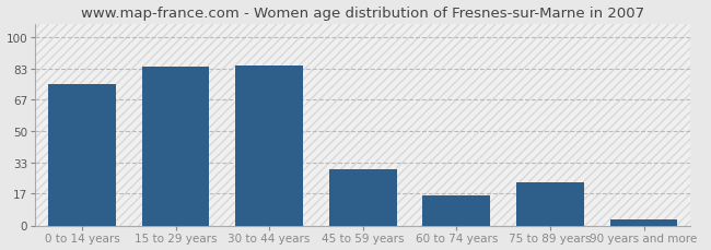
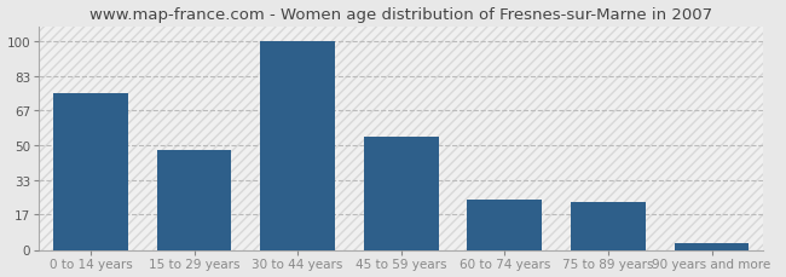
15 to 29 years: 84 -> 48
30 to 44 years: 85 -> 100
45 to 59 years: 30 -> 54
60 to 74 years: 16 -> 24
